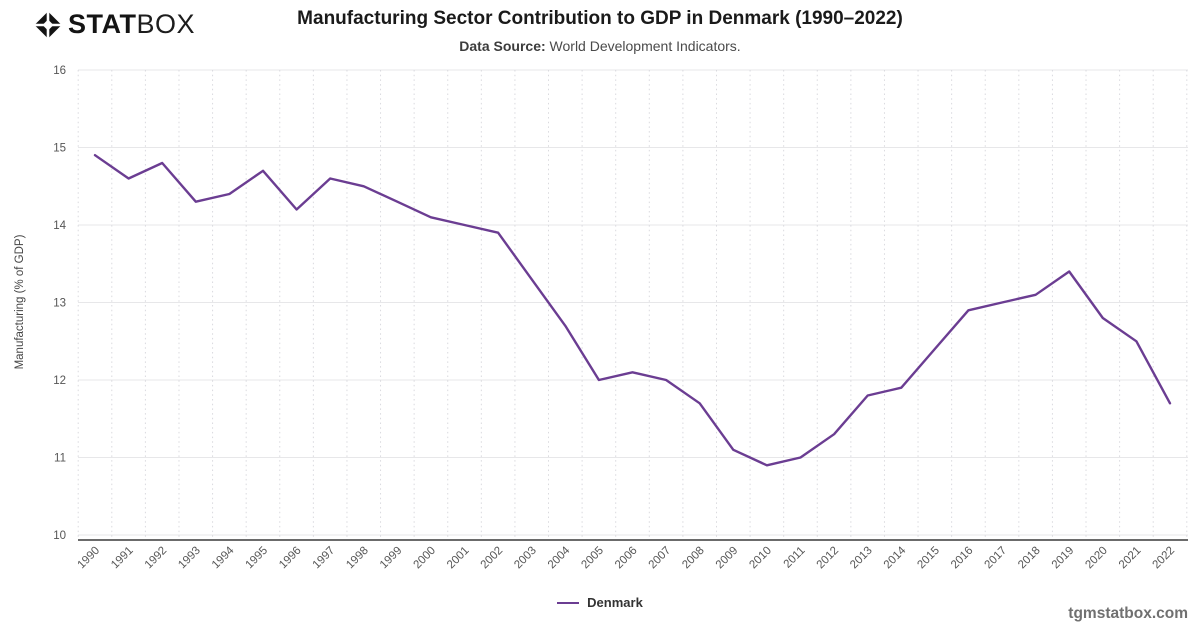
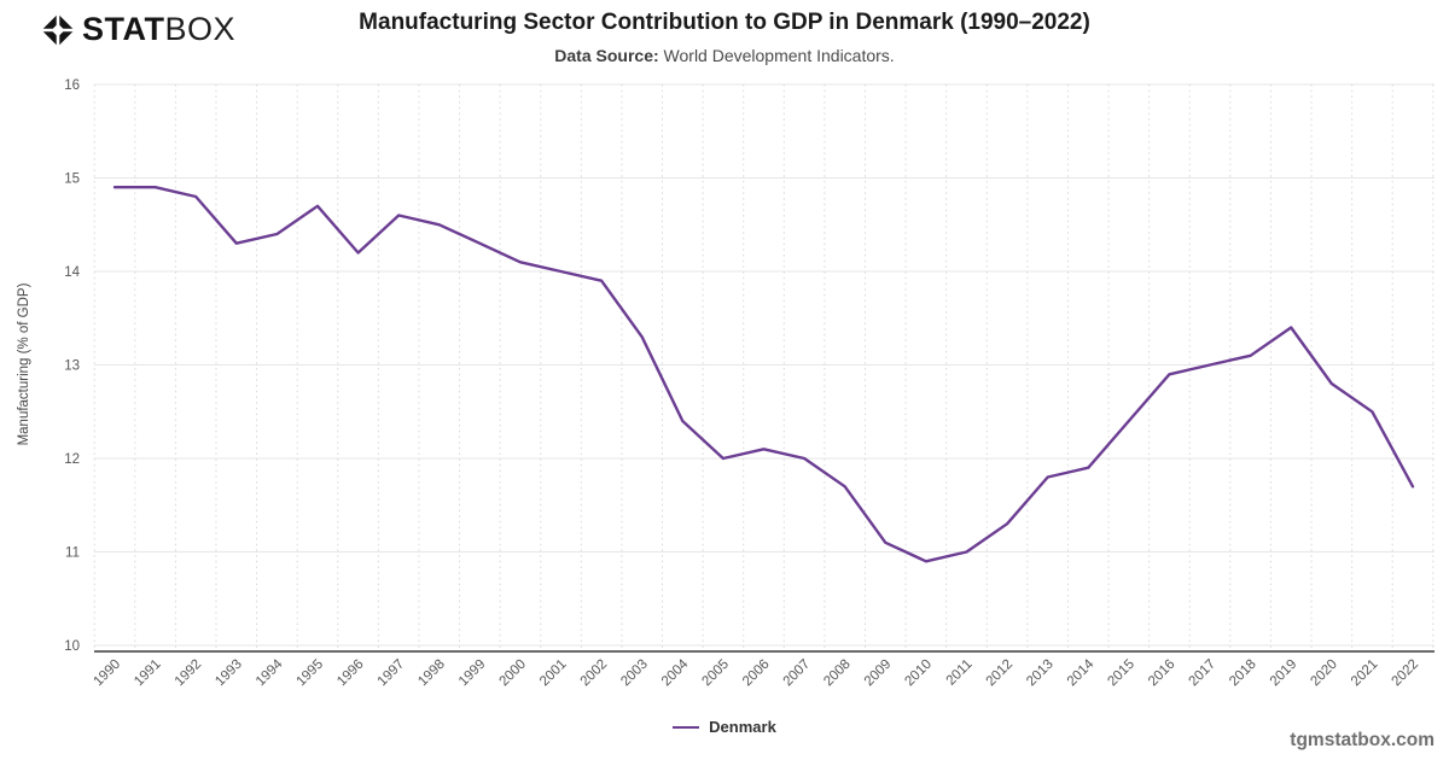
1991: 14.6 -> 14.9
2004: 12.7 -> 12.4
